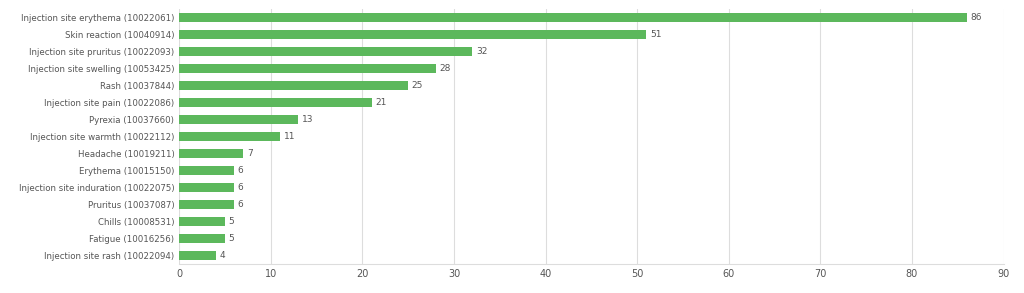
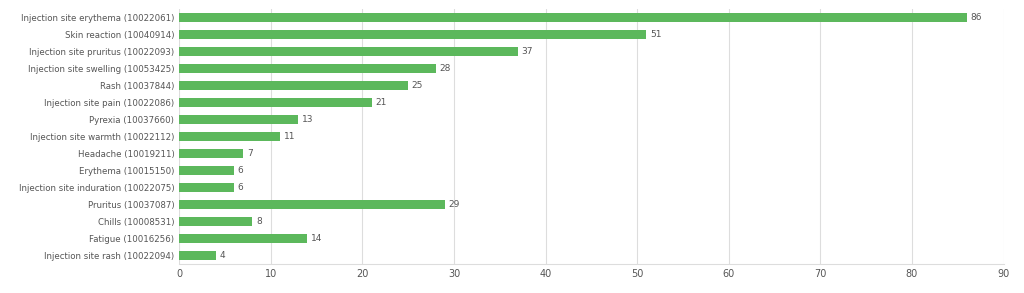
Injection site pruritus (10022093): 32 -> 37
Pruritus (10037087): 6 -> 29
Chills (10008531): 5 -> 8
Fatigue (10016256): 5 -> 14
